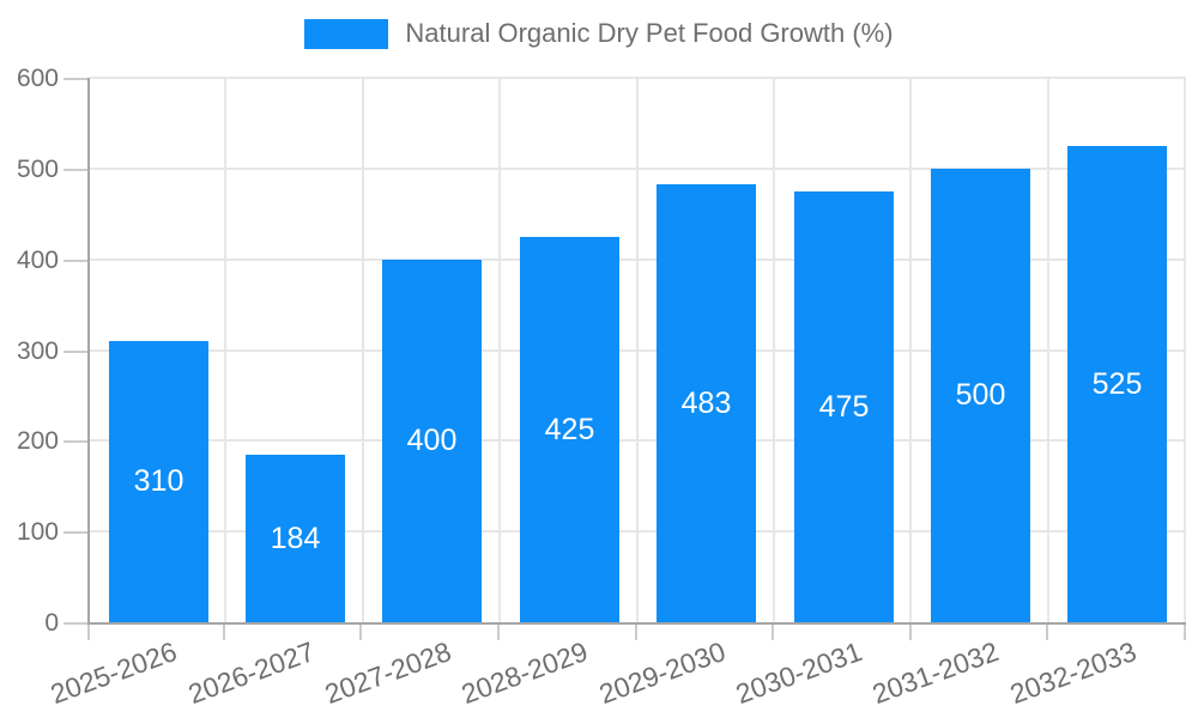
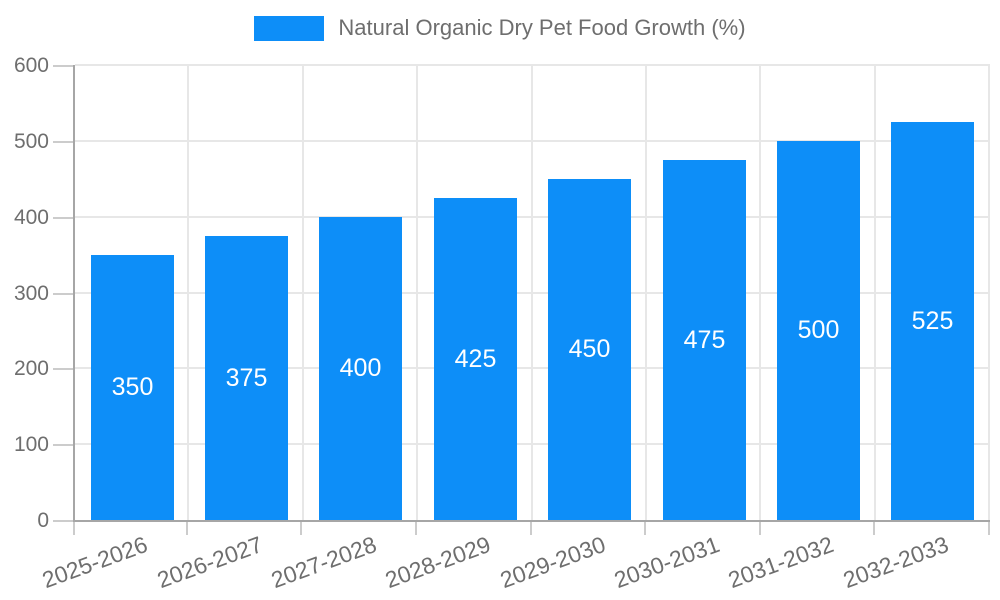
2025-2026: 310 -> 350
2026-2027: 184 -> 375
2029-2030: 483 -> 450
